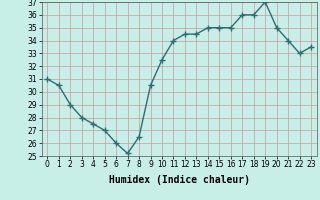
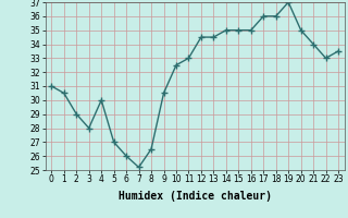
4: 27.5 -> 30.0
11: 34.0 -> 33.0
